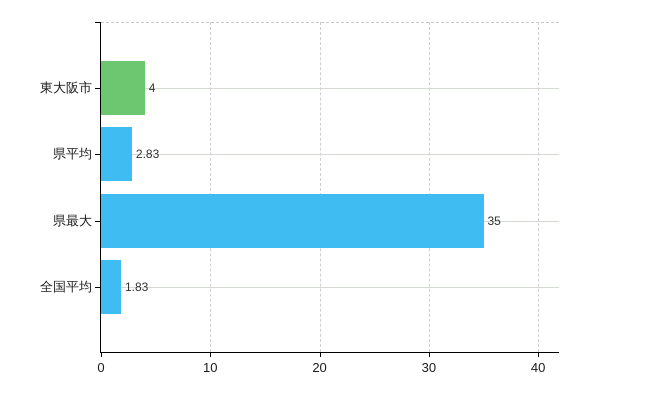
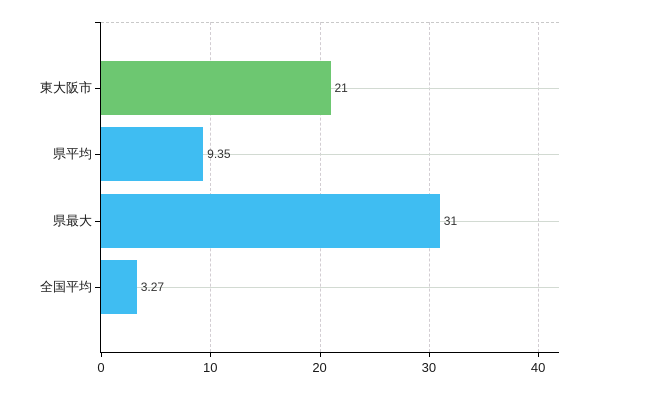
東大阪市: 4 -> 21
県平均: 2.83 -> 9.35
県最大: 35 -> 31
全国平均: 1.83 -> 3.27
